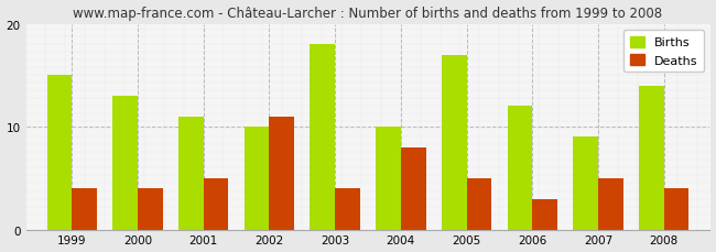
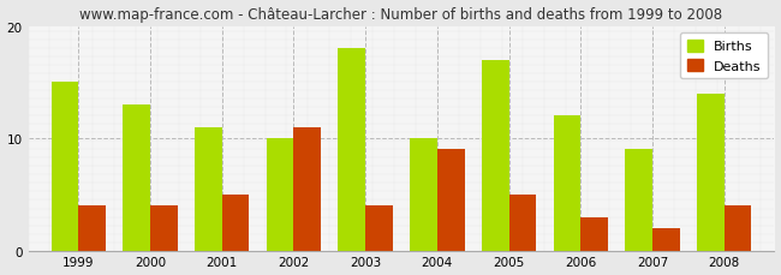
Deaths/2004: 8 -> 9
Deaths/2007: 5 -> 2
